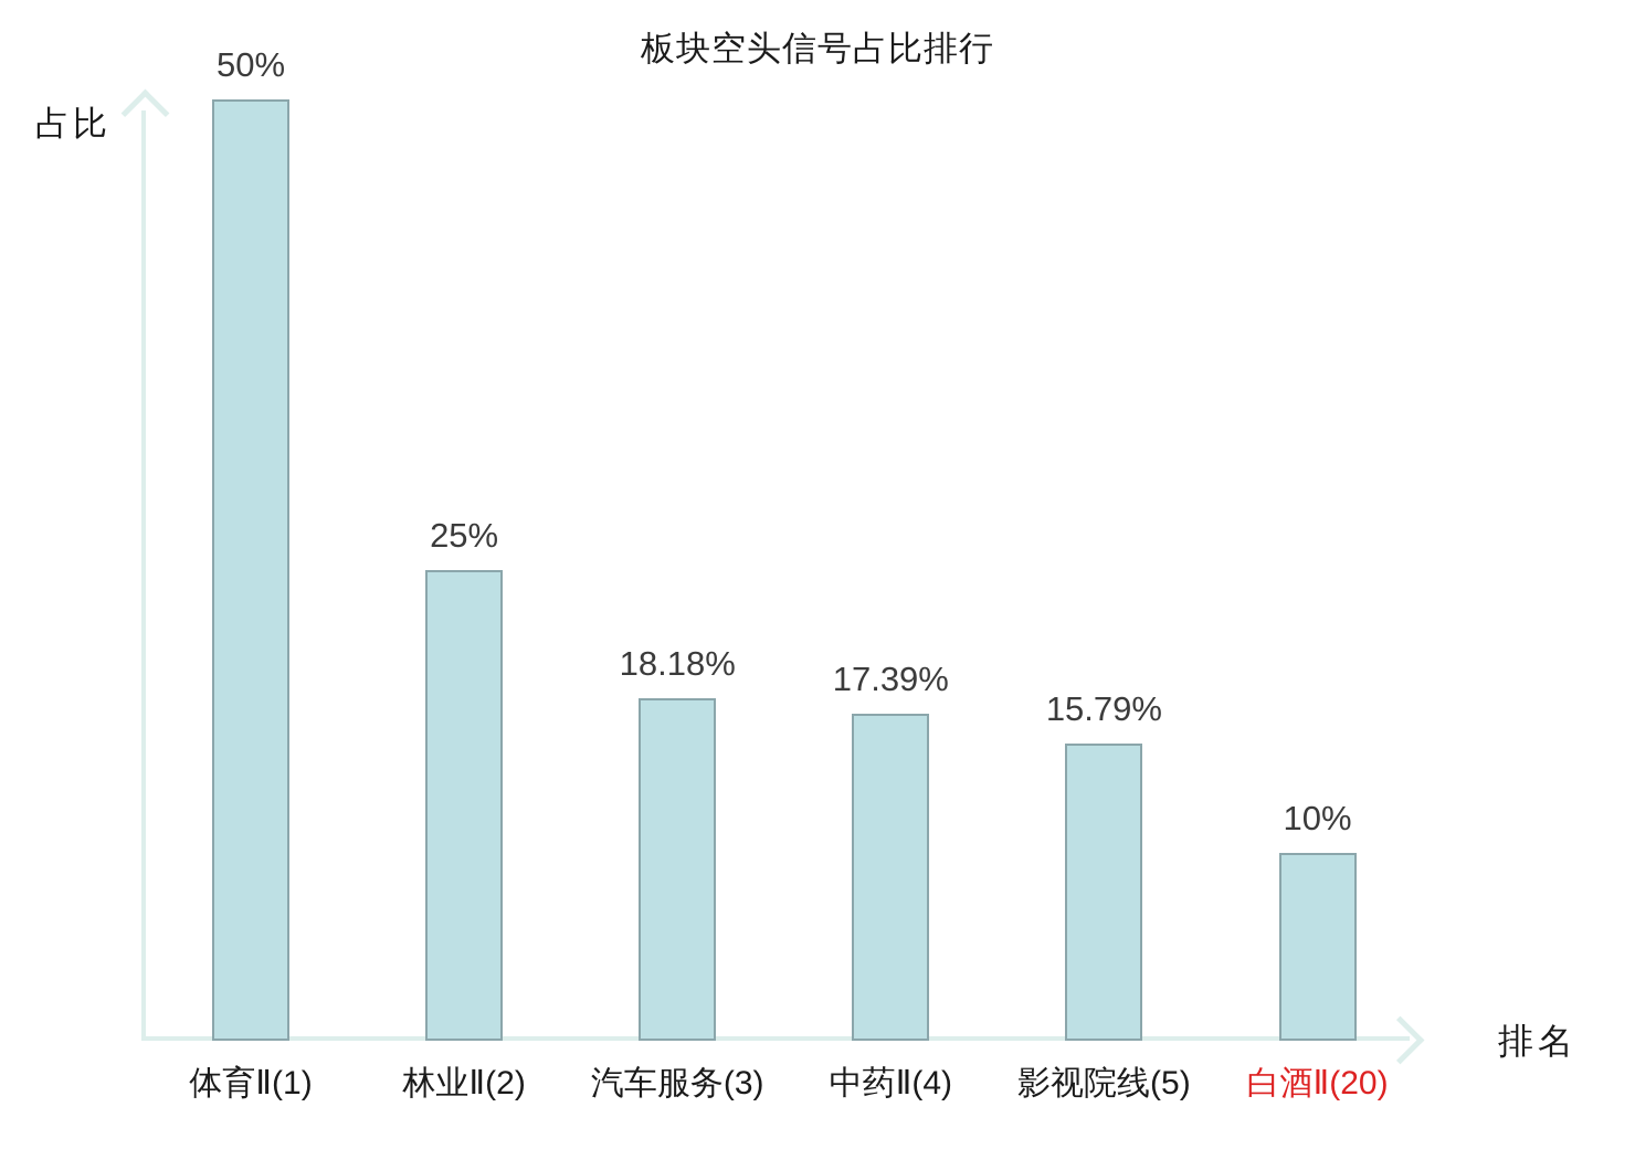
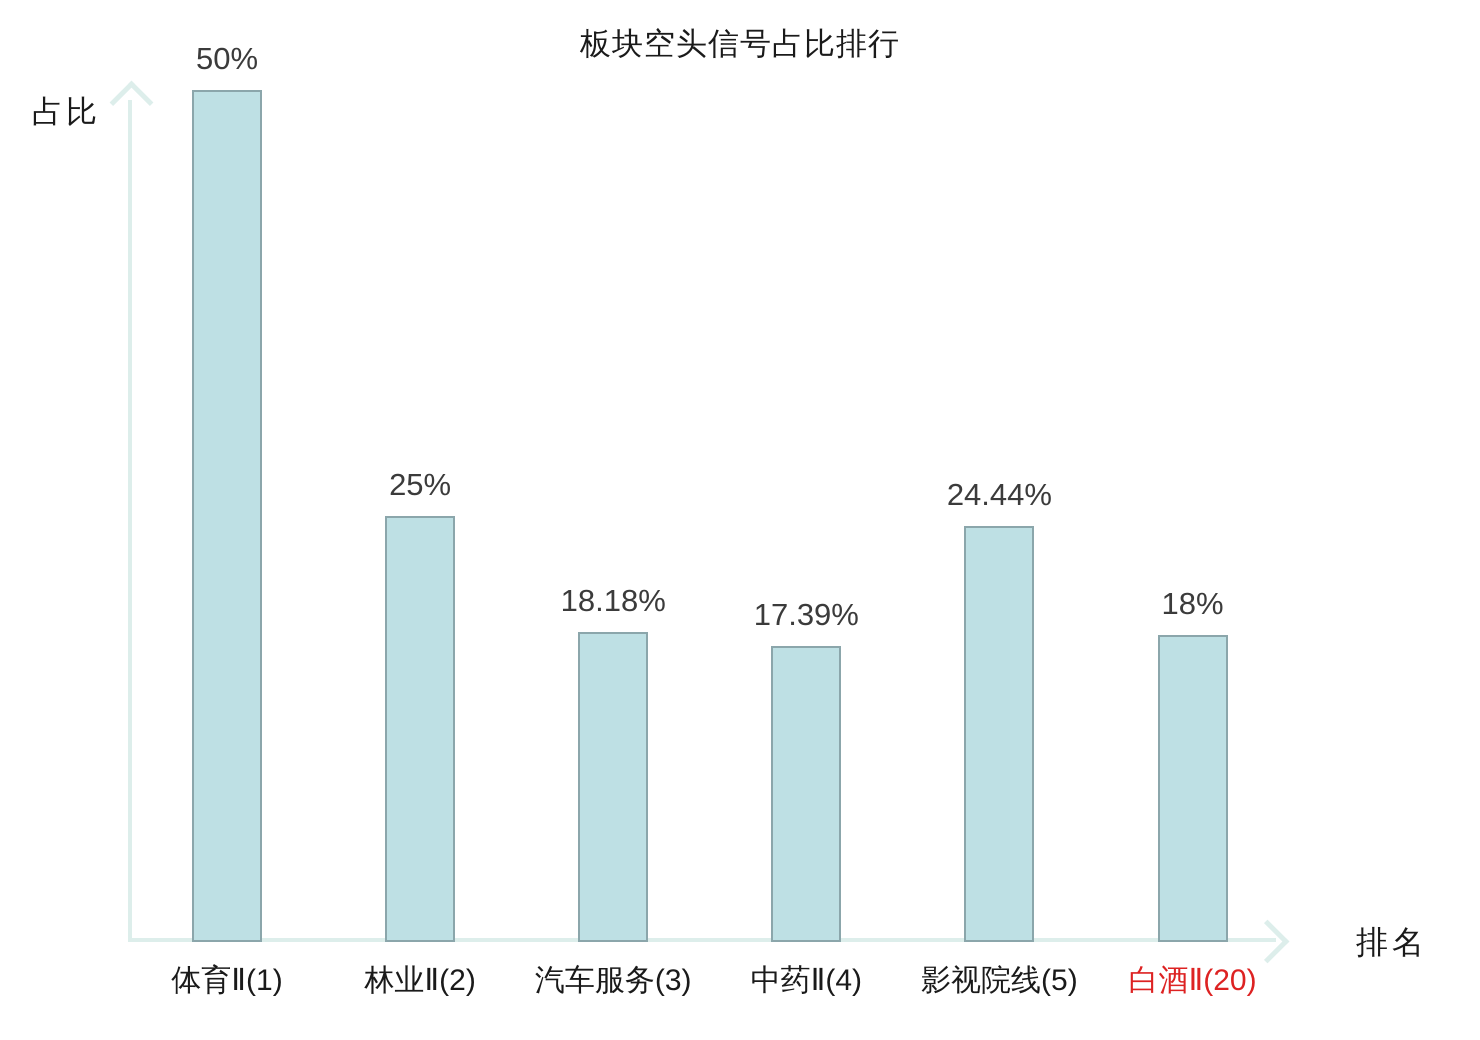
影视院线(5): 15.79% -> 24.44%
白酒Ⅱ(20): 10% -> 18%
